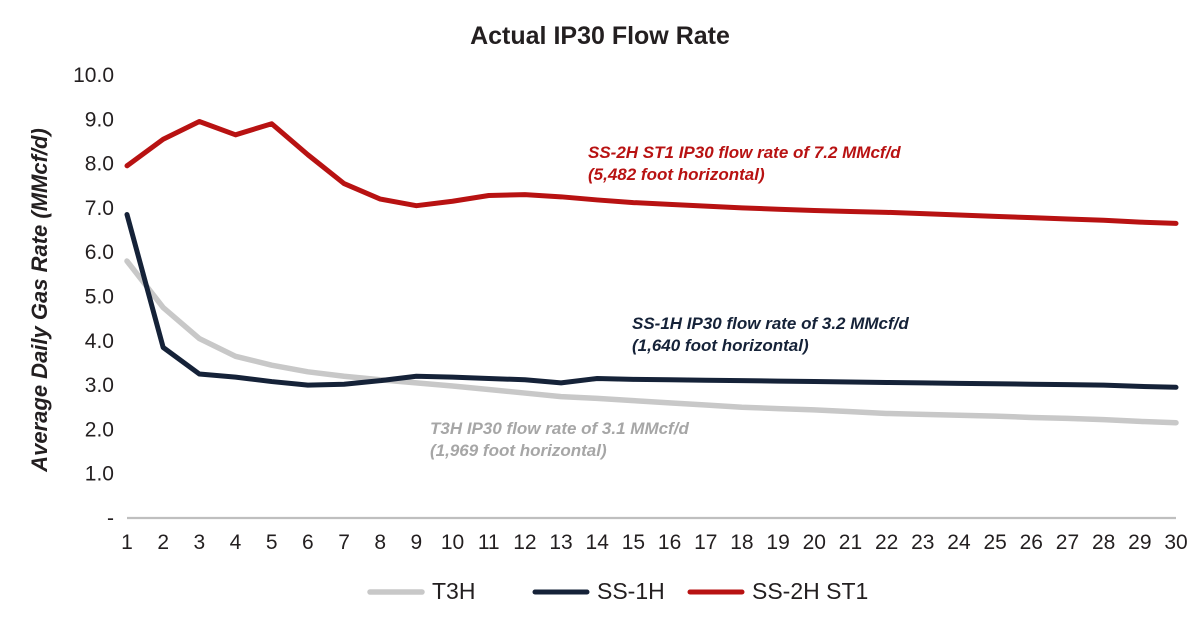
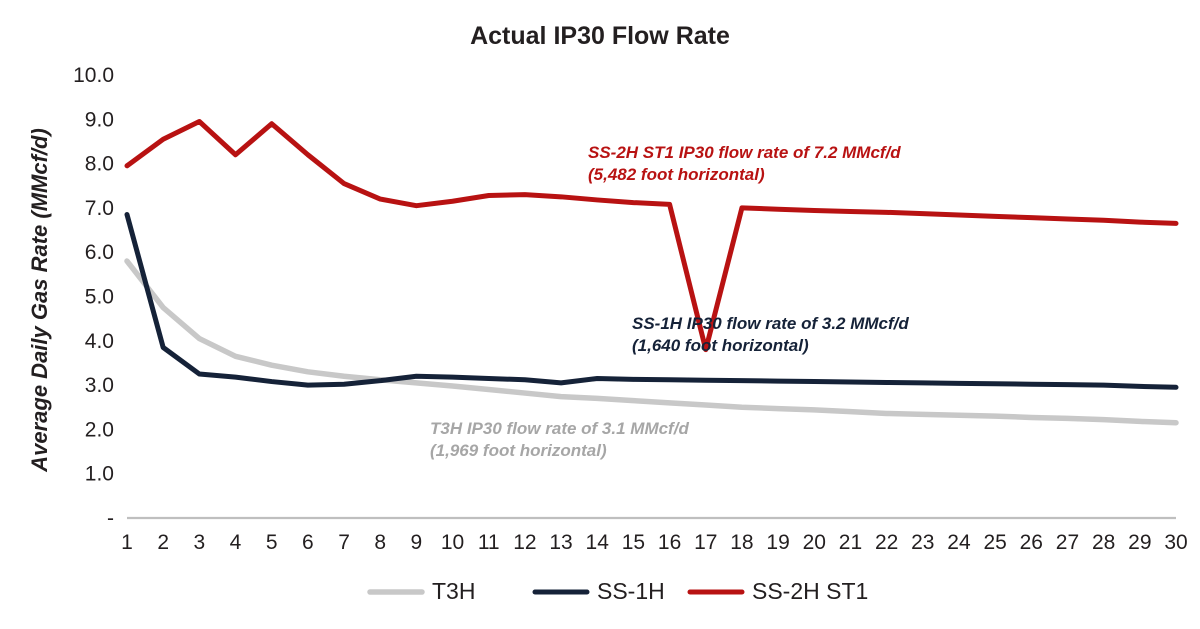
SS-2H ST1/4: 8.7 -> 8.2
SS-2H ST1/17: 7.0 -> 3.8
